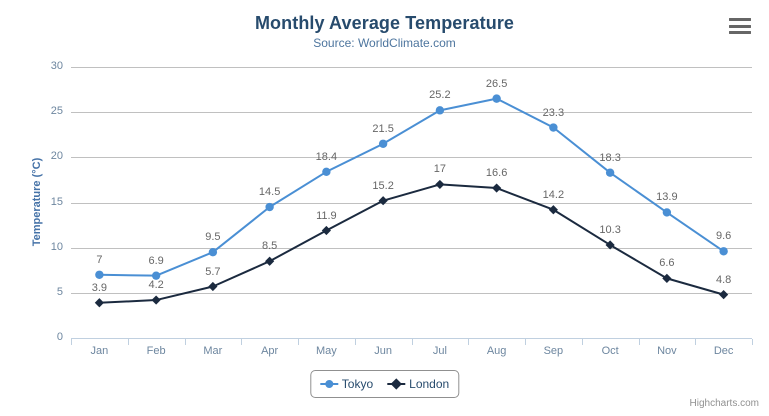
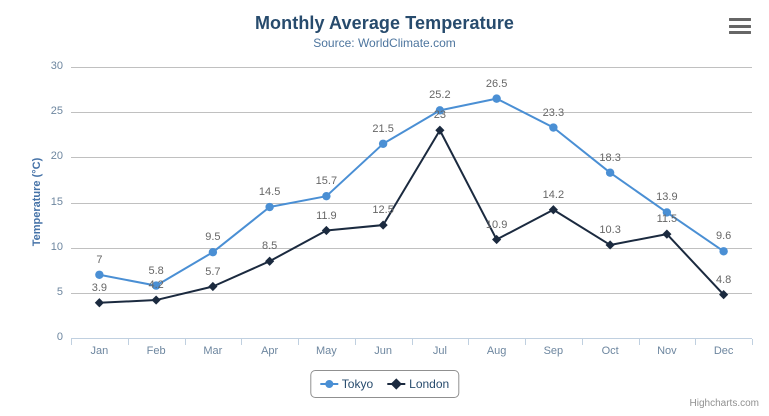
Tokyo/Feb: 6.9 -> 5.8
Tokyo/May: 18.4 -> 15.7
London/Jun: 15.2 -> 12.5
London/Jul: 17 -> 23
London/Aug: 16.6 -> 10.9
London/Nov: 6.6 -> 11.5
